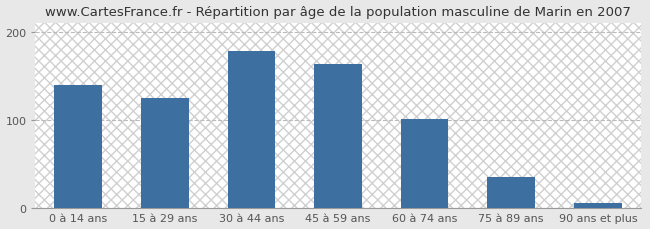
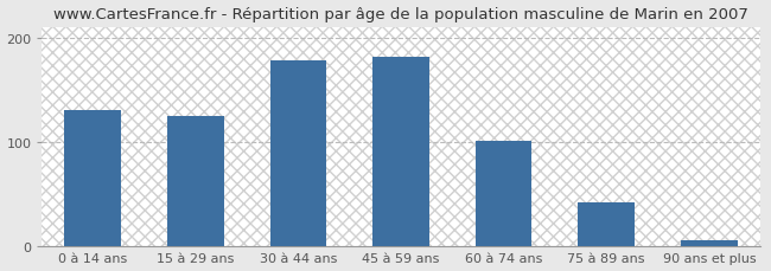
0 à 14 ans: 140 -> 130
45 à 59 ans: 163 -> 182
75 à 89 ans: 35 -> 42
